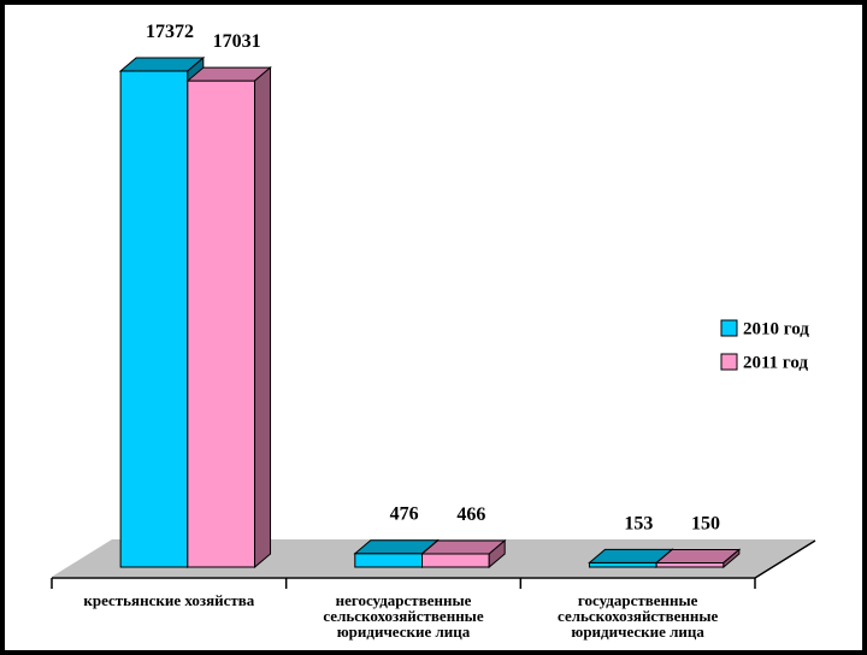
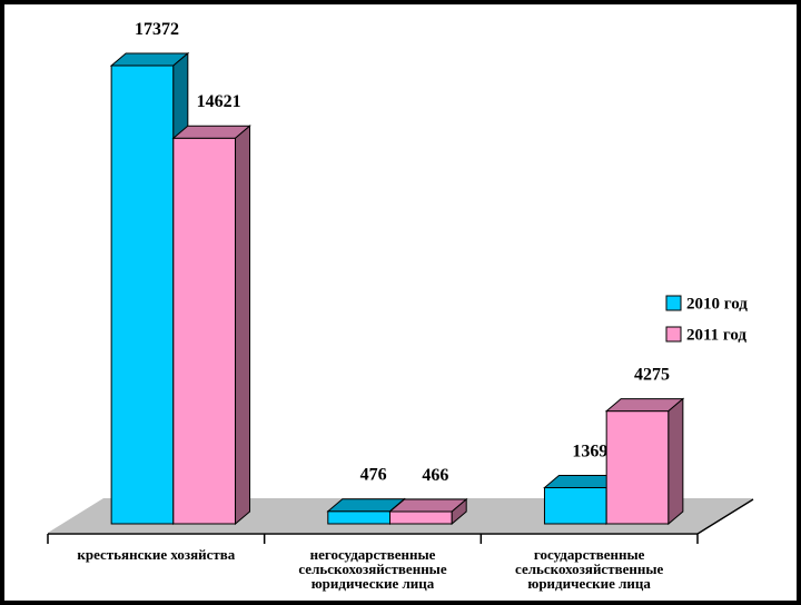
2011 год/крестьянские хозяйства: 17031 -> 14621
2010 год/государственные сельскохозяйственные юридические лица: 153 -> 1369
2011 год/государственные сельскохозяйственные юридические лица: 150 -> 4275
